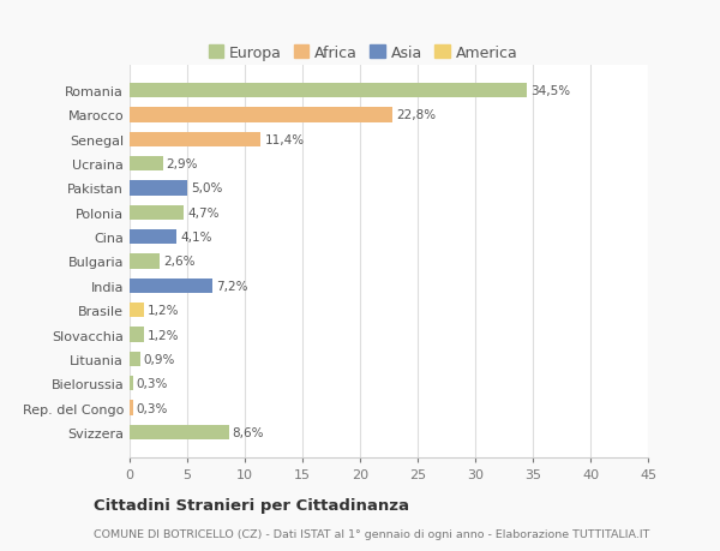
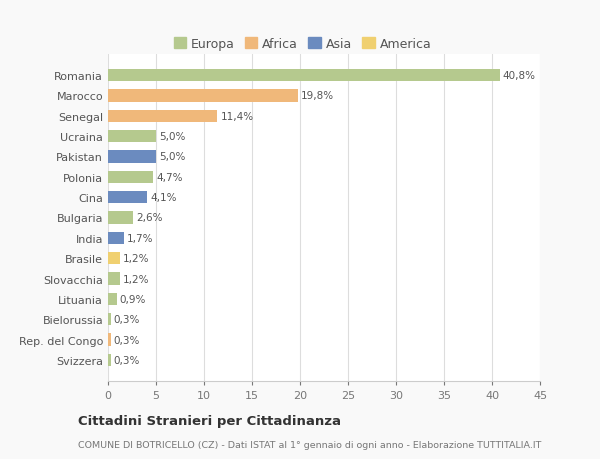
Romania: 34,5% -> 40,8%
Marocco: 22,8% -> 19,8%
Ucraina: 2,9% -> 5,0%
India: 7,2% -> 1,7%
Svizzera: 8,6% -> 0,3%
